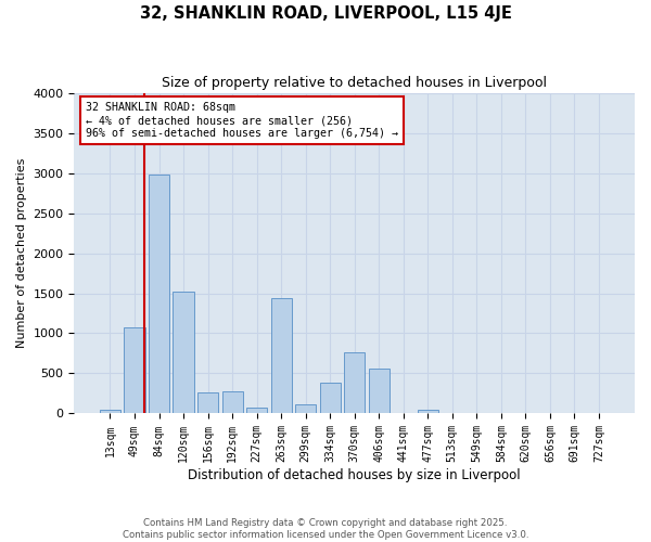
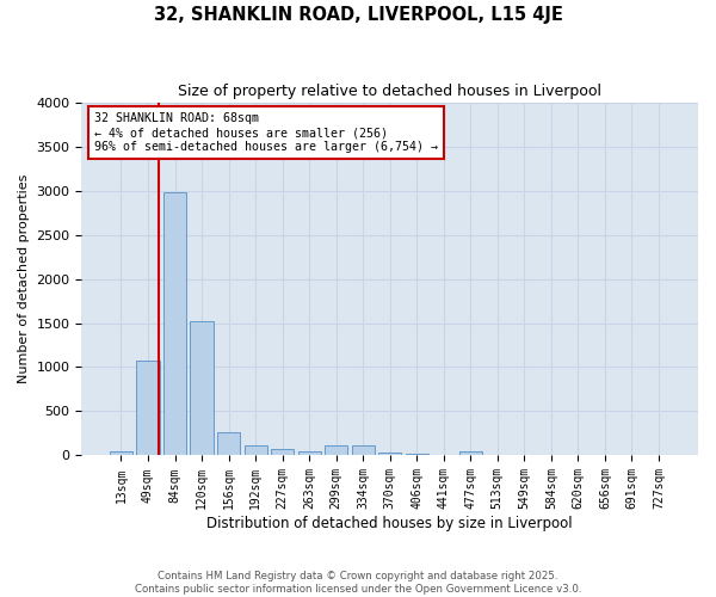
192sqm: 280 -> 110
263sqm: 1440 -> 50
334sqm: 380 -> 110
370sqm: 760 -> 40
406sqm: 560 -> 20
